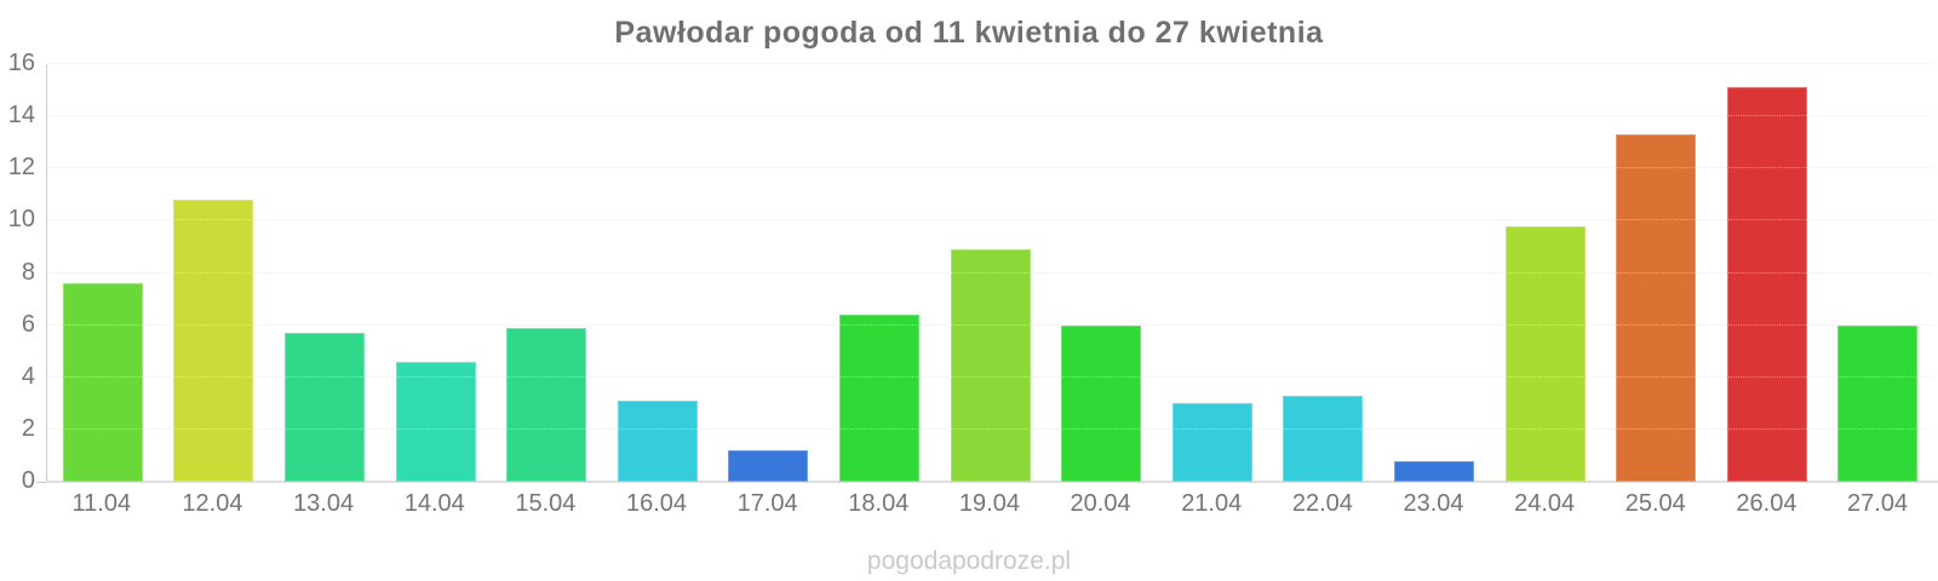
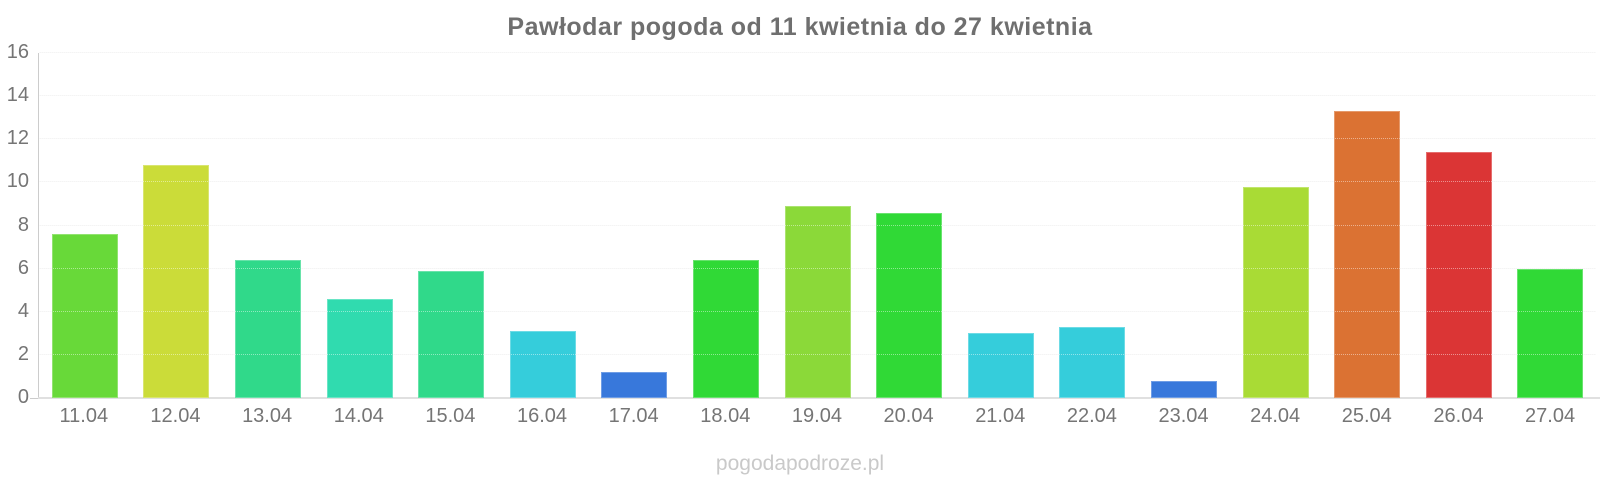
13.04: 5.7 -> 6.4
20.04: 6.0 -> 8.6
26.04: 15.1 -> 11.4
